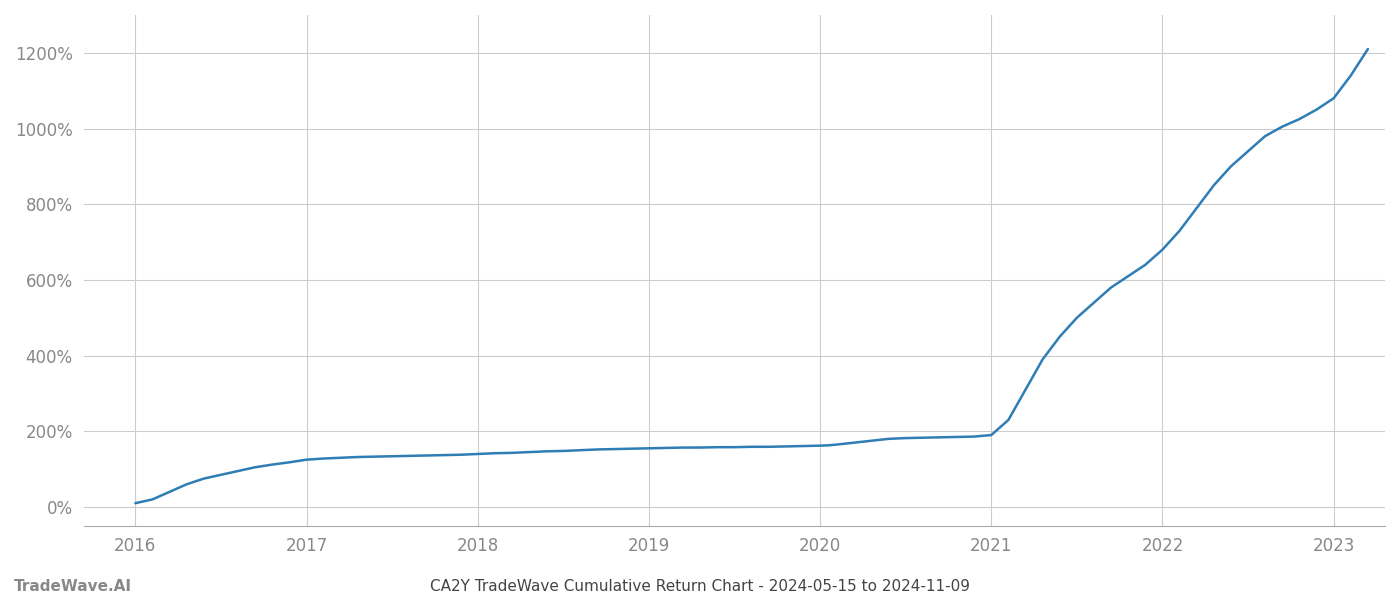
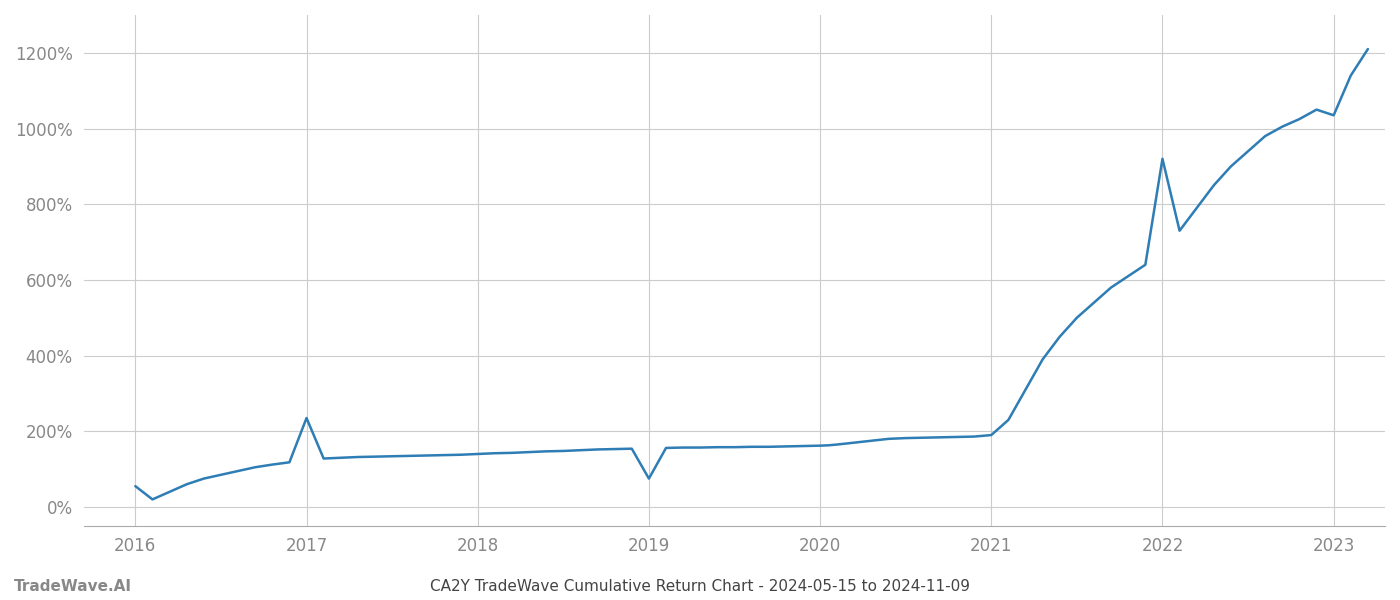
2016: 10% -> 55%
2017: 125% -> 235%
2019: 155% -> 75%
2022: 680% -> 920%
2023: 1080% -> 1035%
